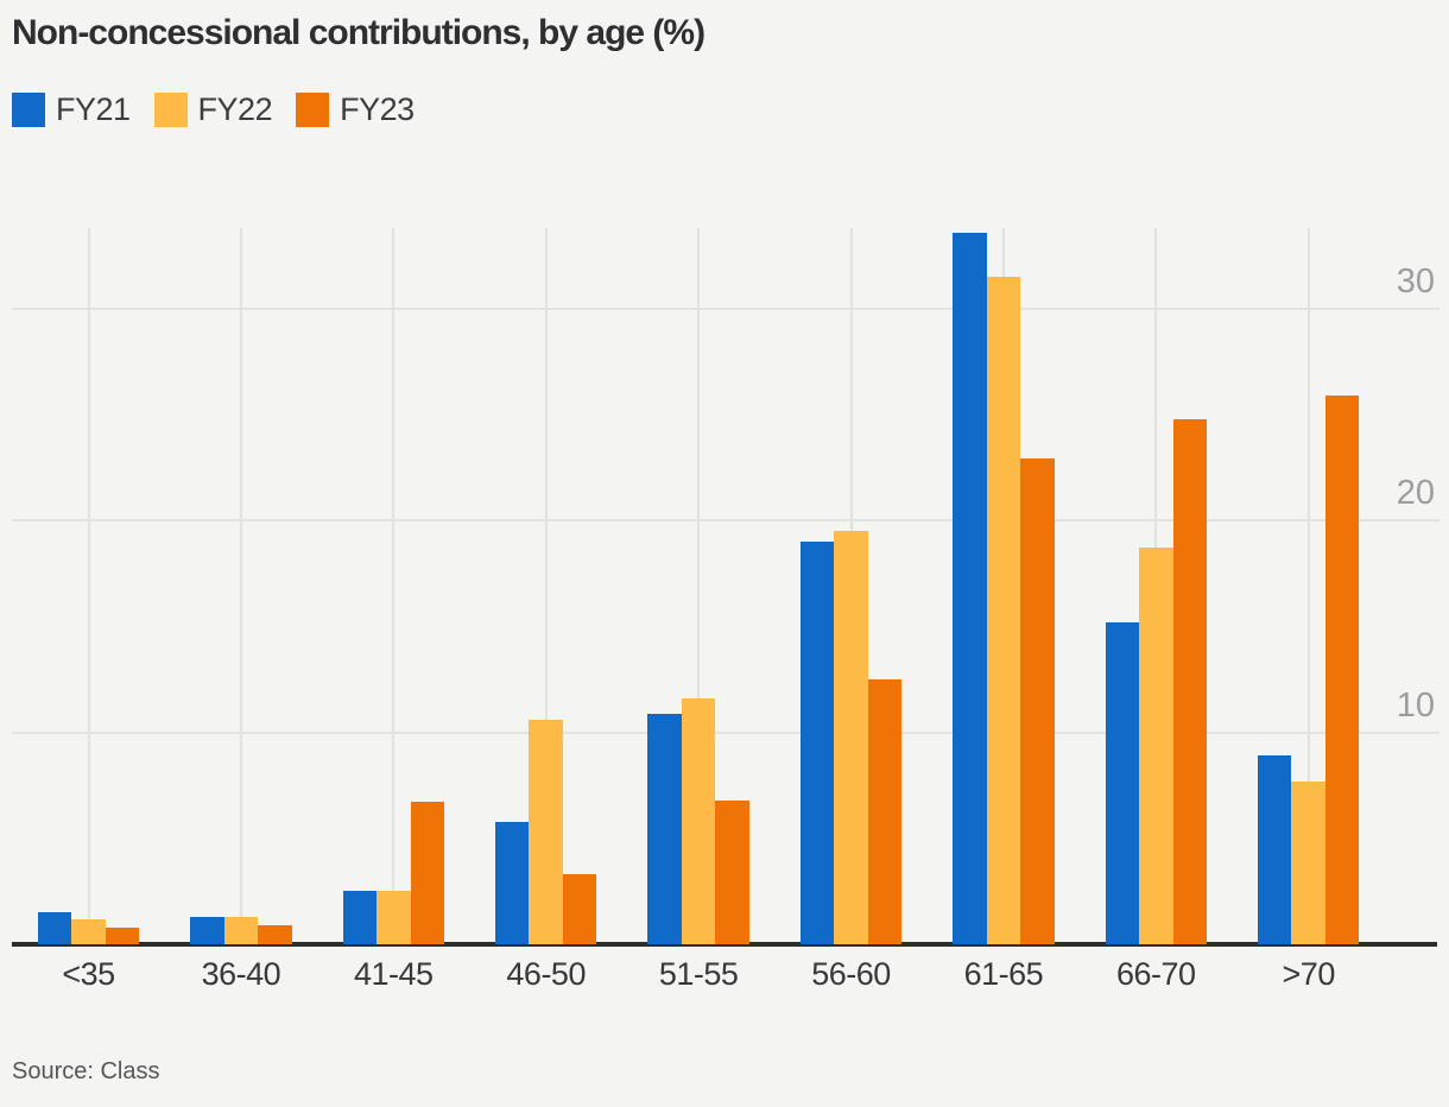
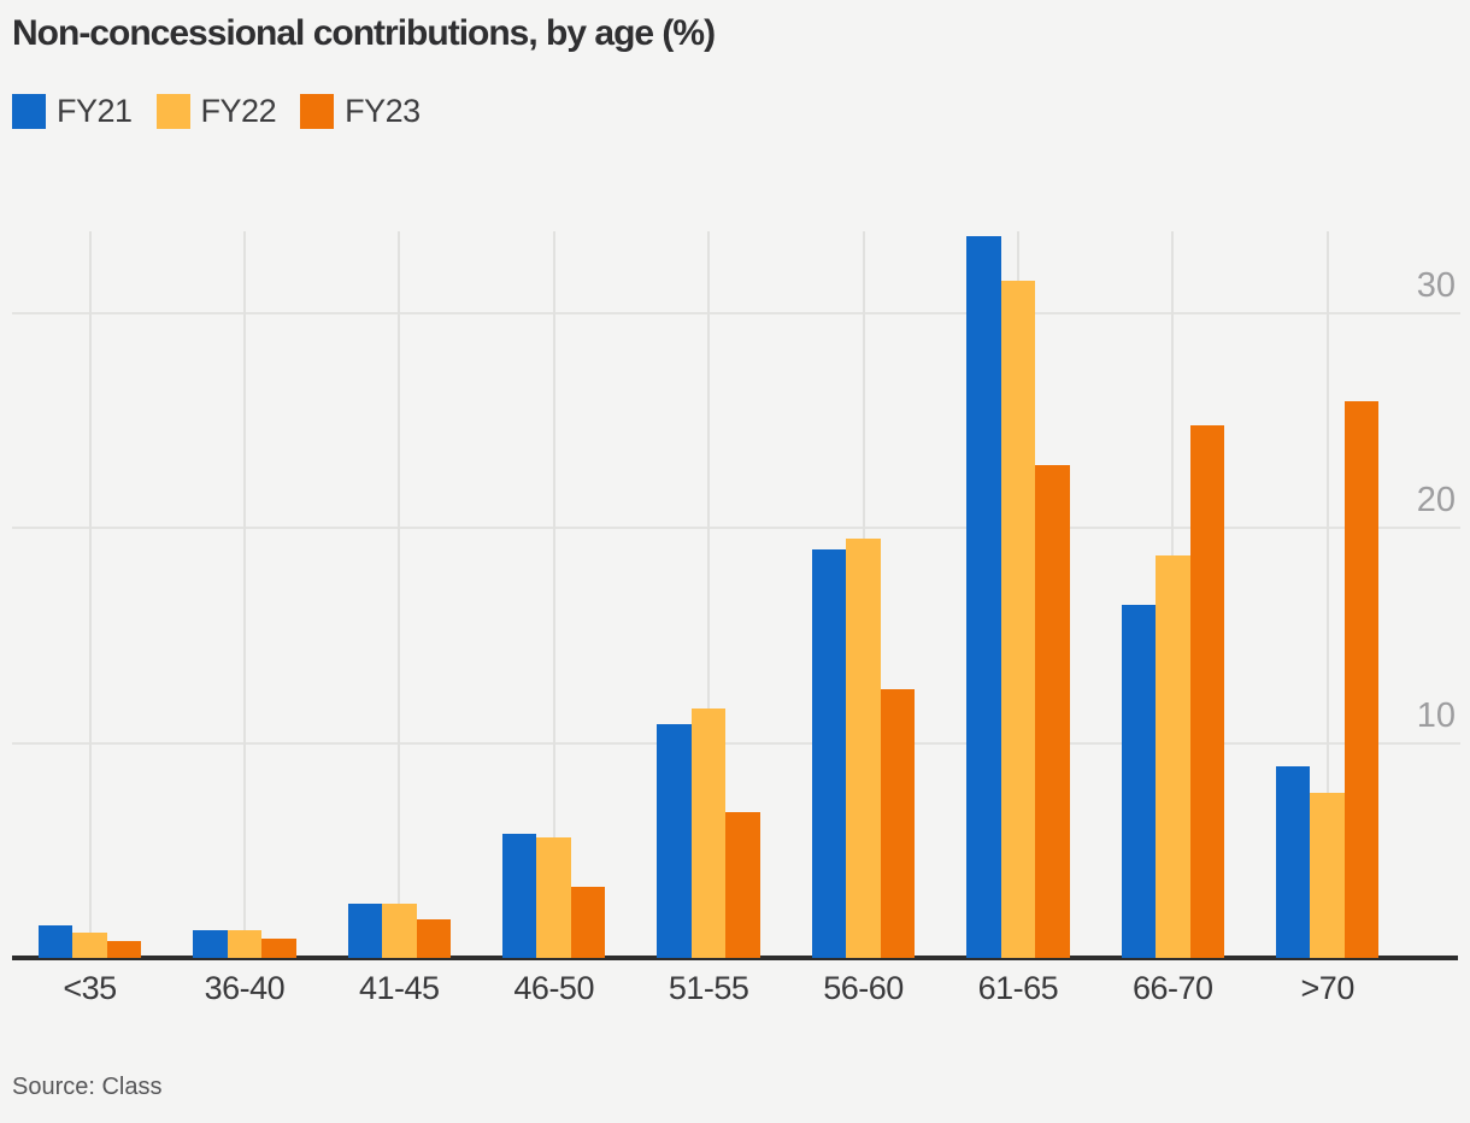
FY23/41-45: 6.7 -> 1.8
FY22/46-50: 10.6 -> 5.6
FY21/66-70: 15.2 -> 16.4
